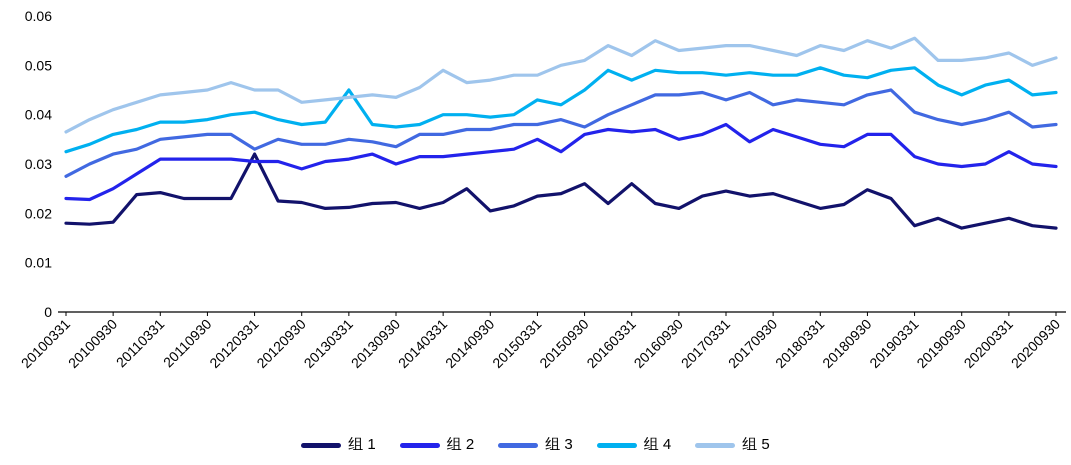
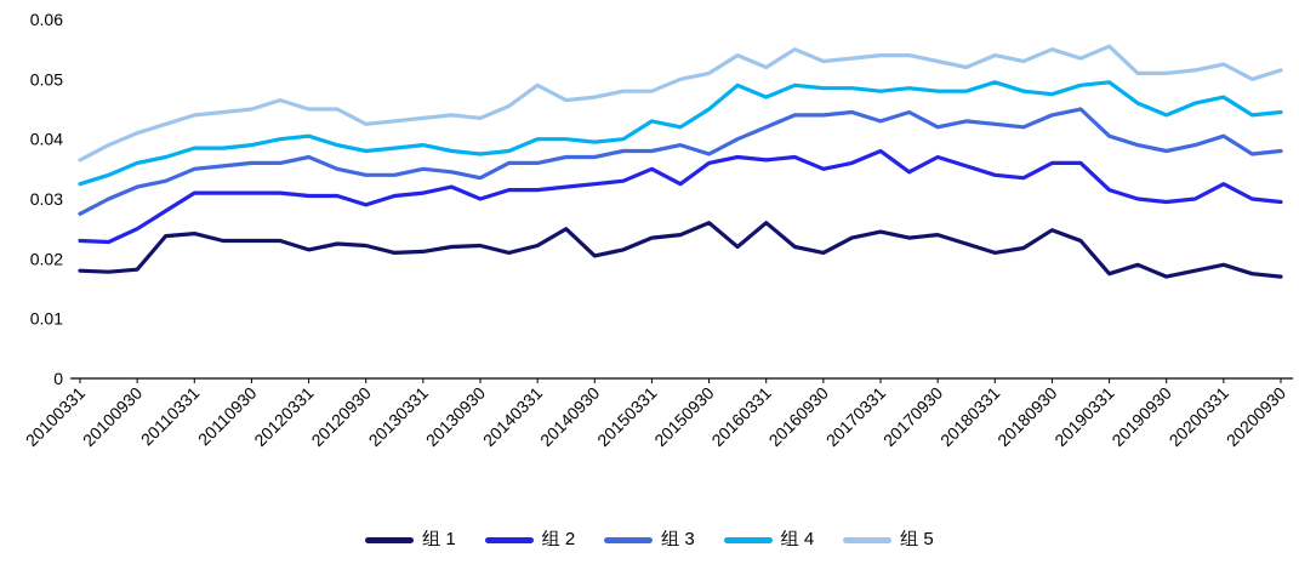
组 1/20120331: 0.032 -> 0.021
组 3/20120331: 0.033 -> 0.037
组 4/20130331: 0.045 -> 0.039
